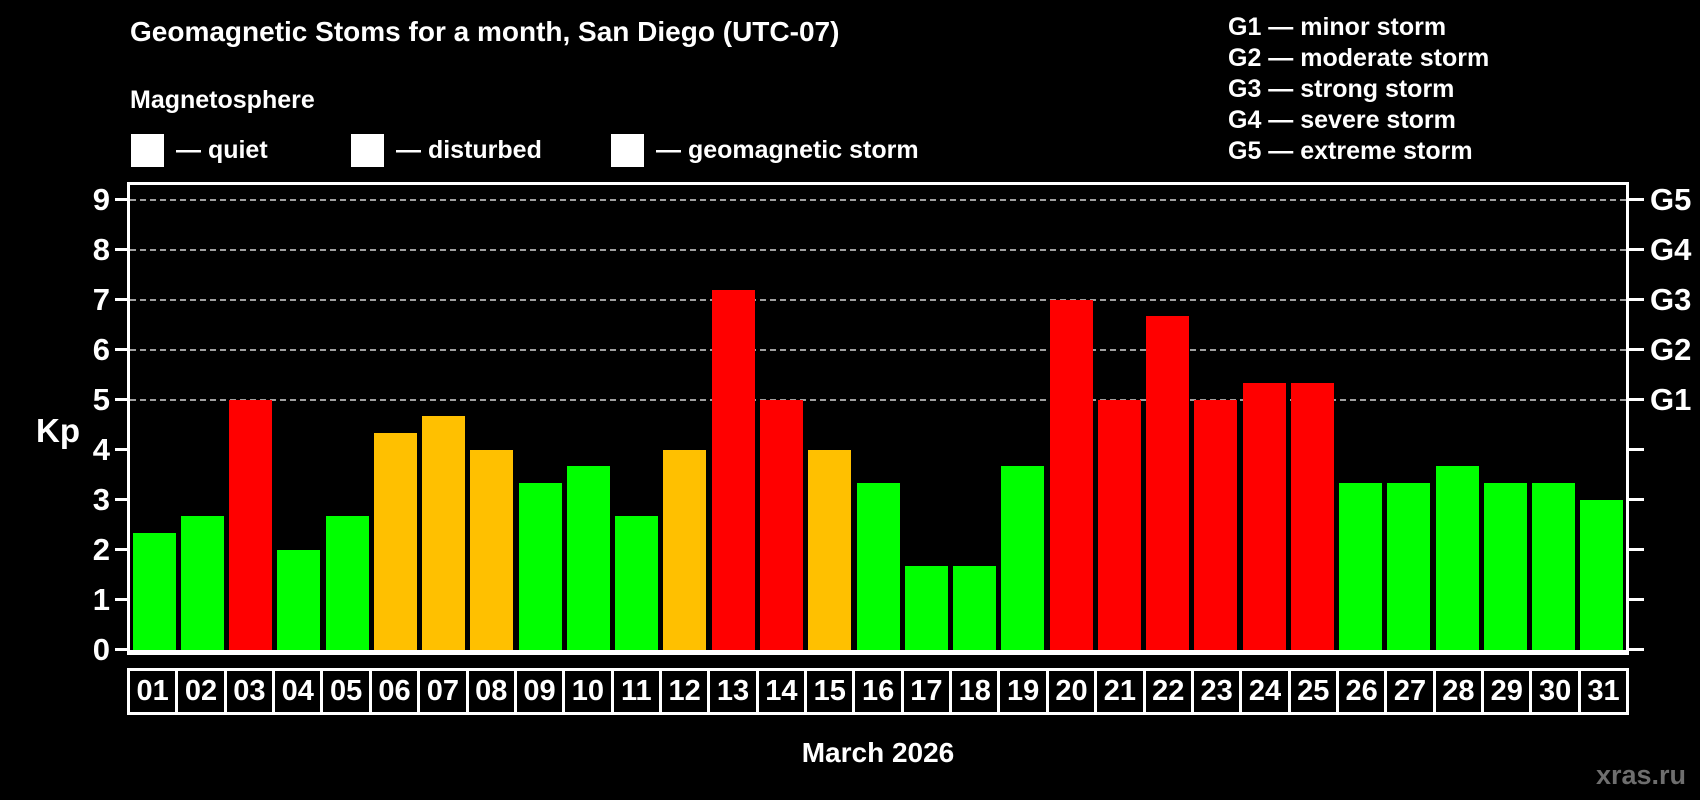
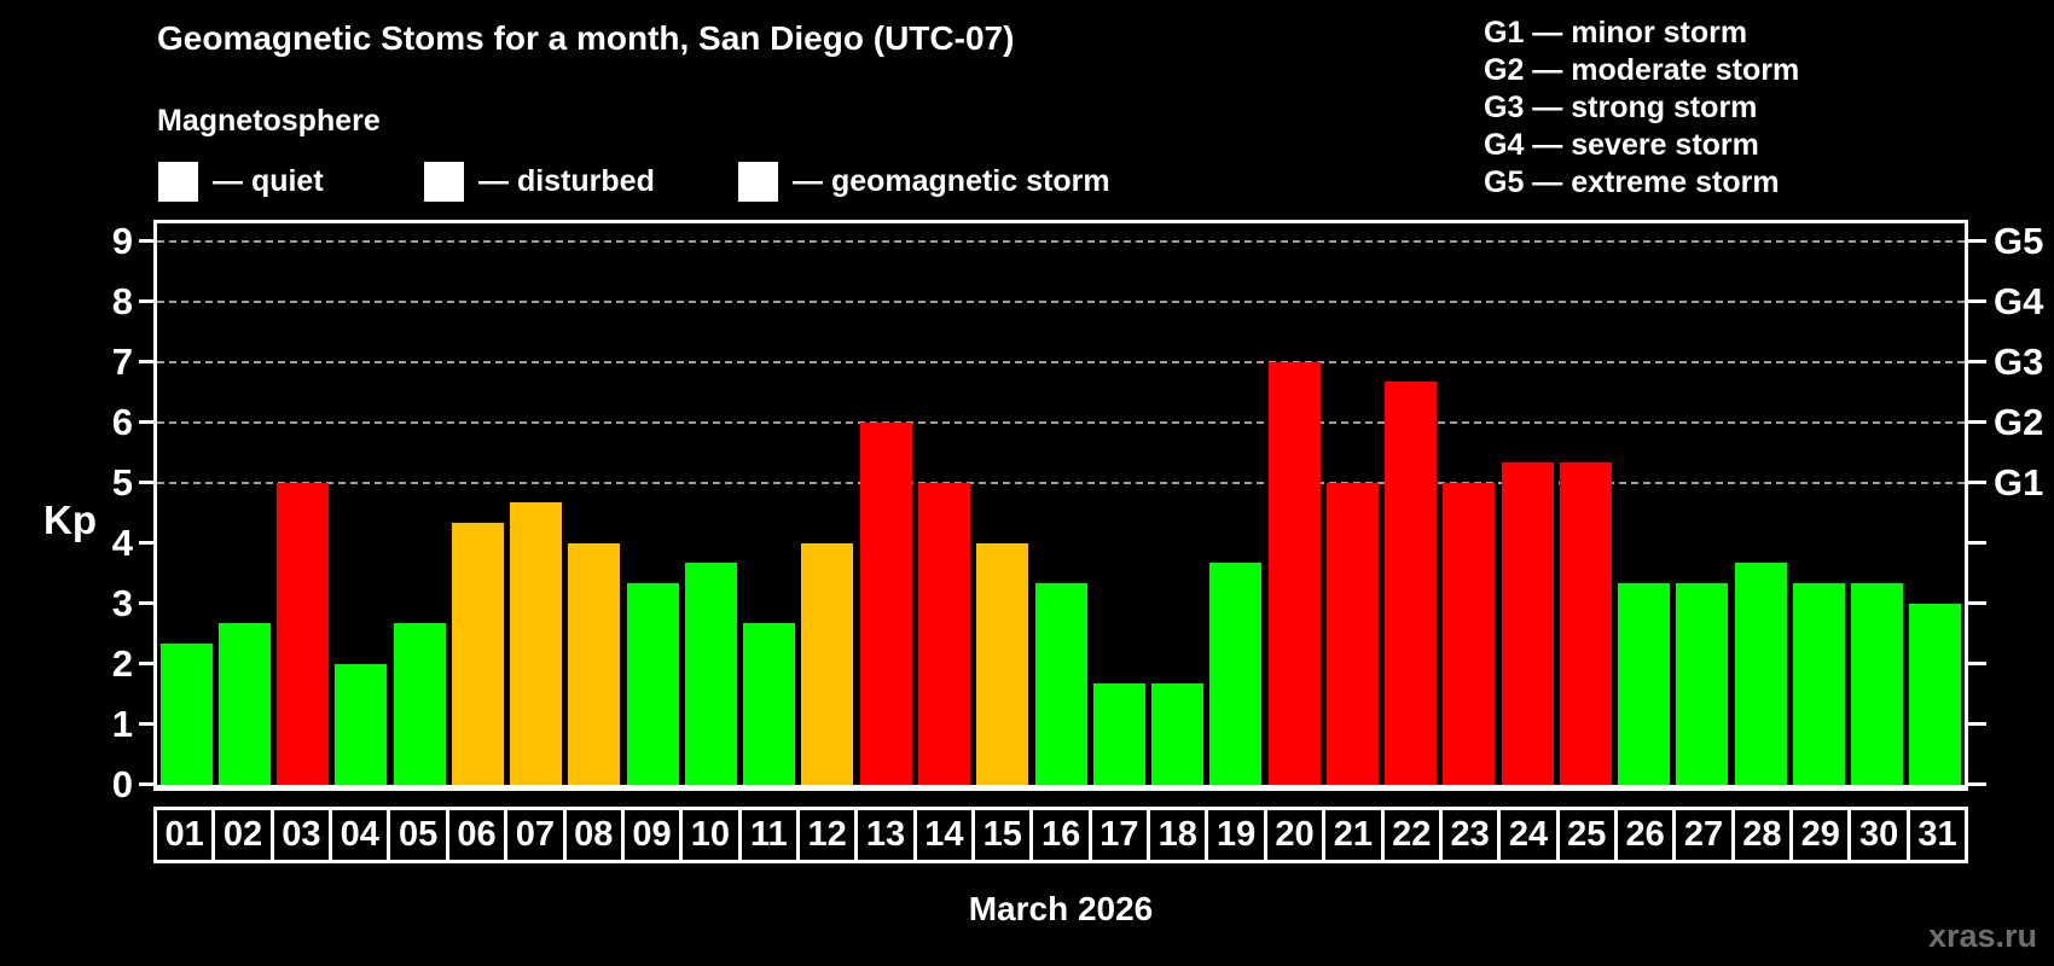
13: 7.2 -> 6.0
